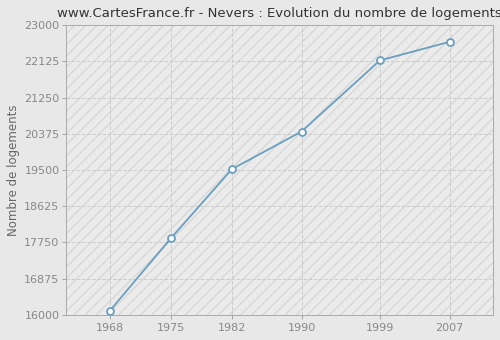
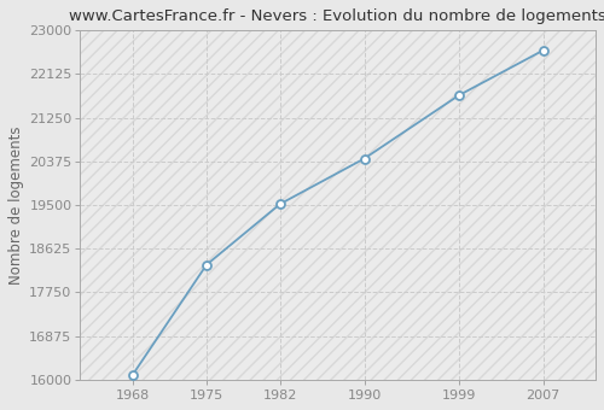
1975: 17850 -> 18300
1999: 22150 -> 21700
